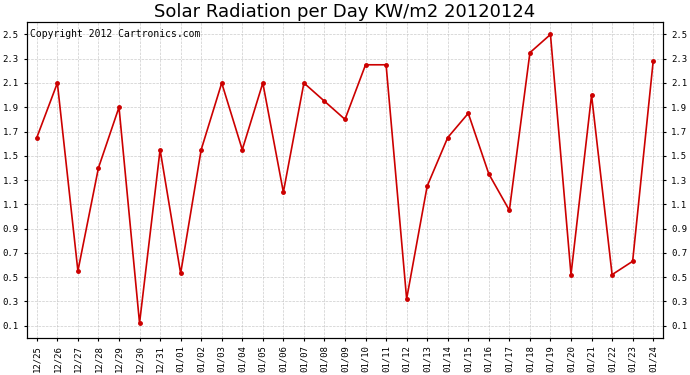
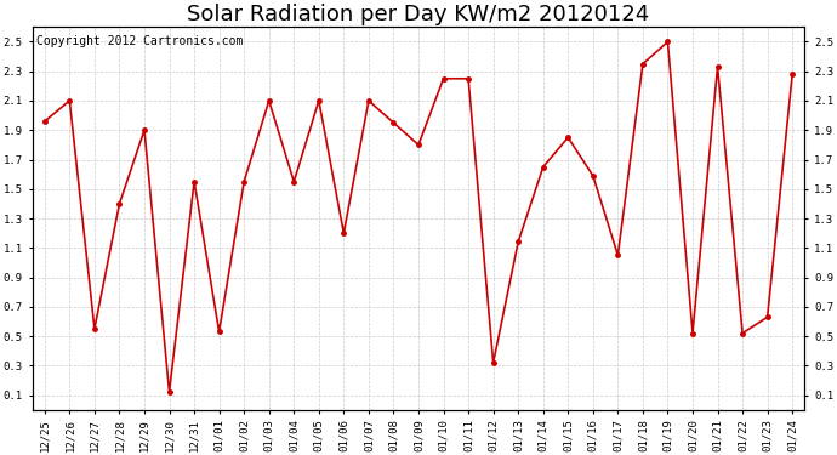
12/25: 1.65 -> 1.96
01/13: 1.25 -> 1.14
01/16: 1.35 -> 1.59
01/21: 2.00 -> 2.33
